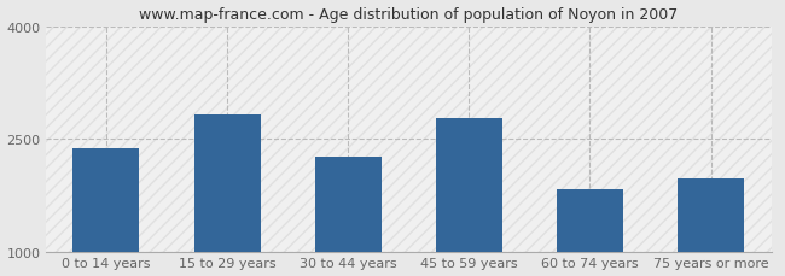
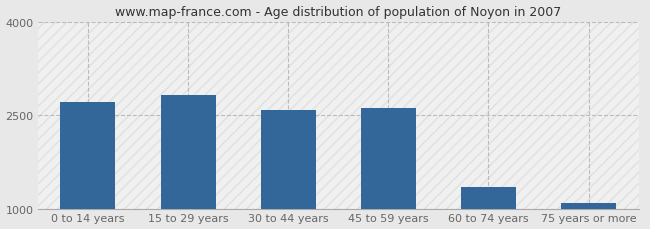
0 to 14 years: 2380 -> 2720
30 to 44 years: 2260 -> 2590
45 to 59 years: 2780 -> 2620
60 to 74 years: 1840 -> 1360
75 years or more: 1980 -> 1100
